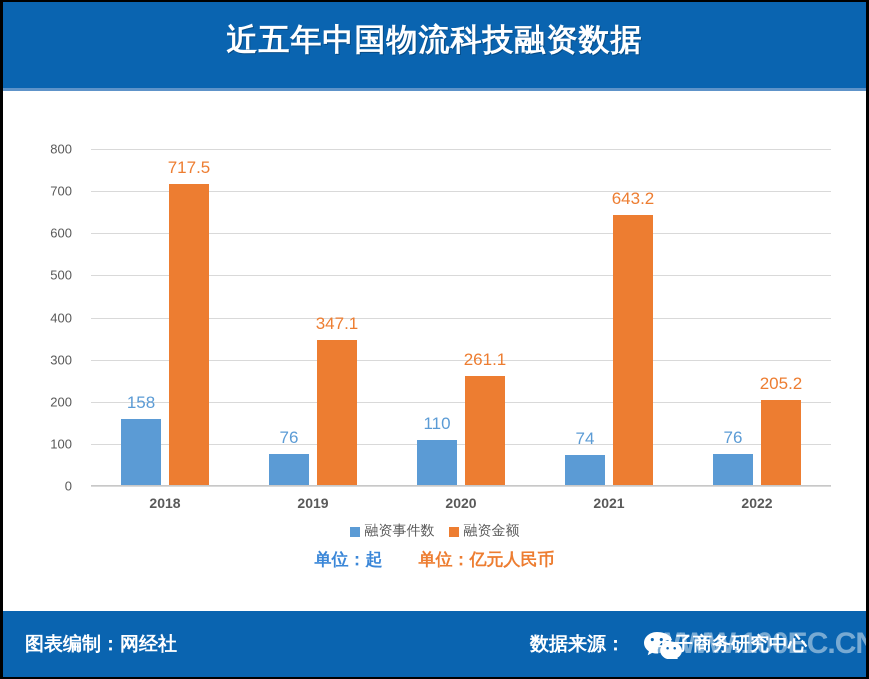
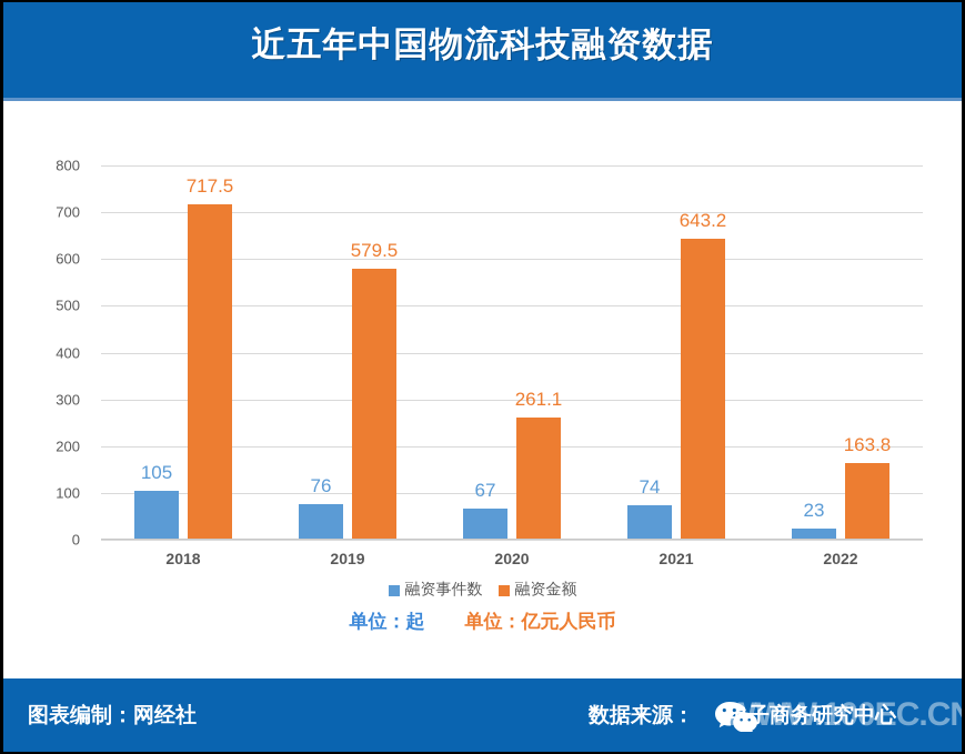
融资事件数/2018: 158 -> 105
融资金额/2019: 347.1 -> 579.5
融资事件数/2020: 110 -> 67
融资事件数/2022: 76 -> 23
融资金额/2022: 205.2 -> 163.8
